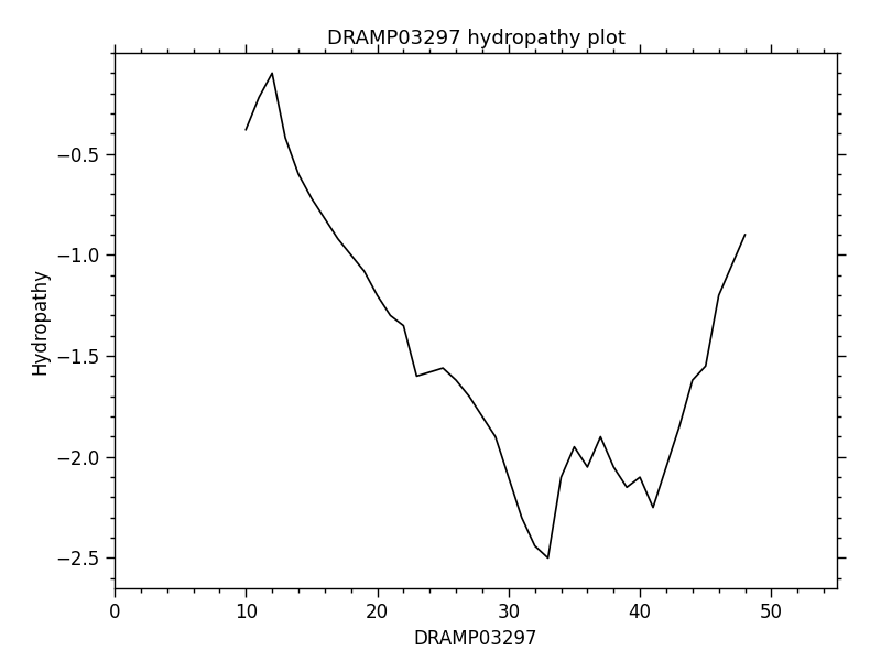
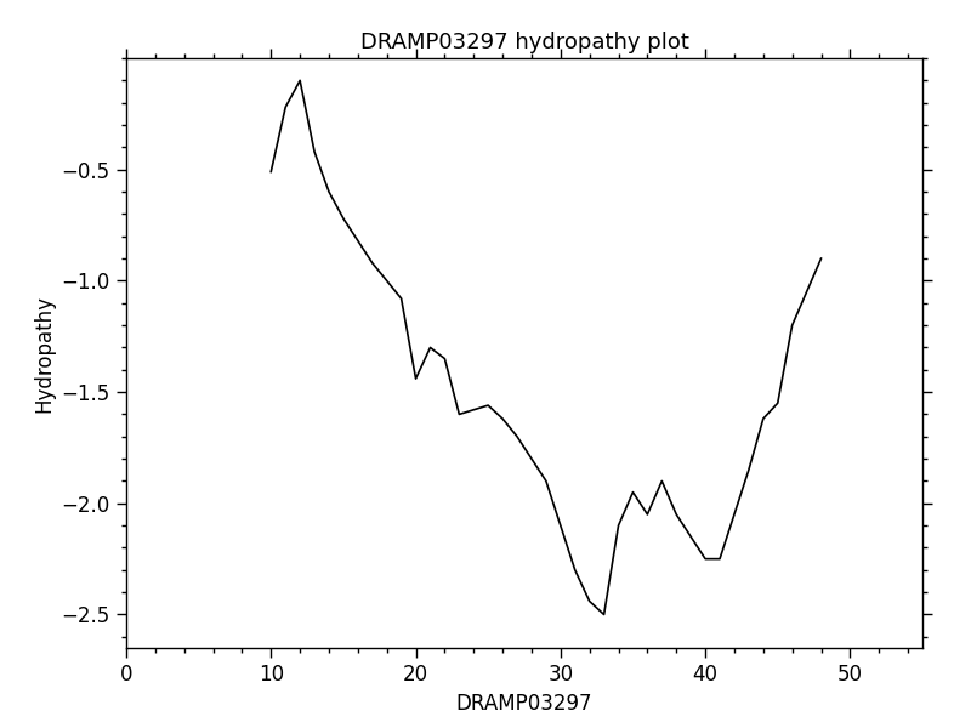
10: -0.38 -> -0.51
20: -1.20 -> -1.44
40: -2.10 -> -2.25
